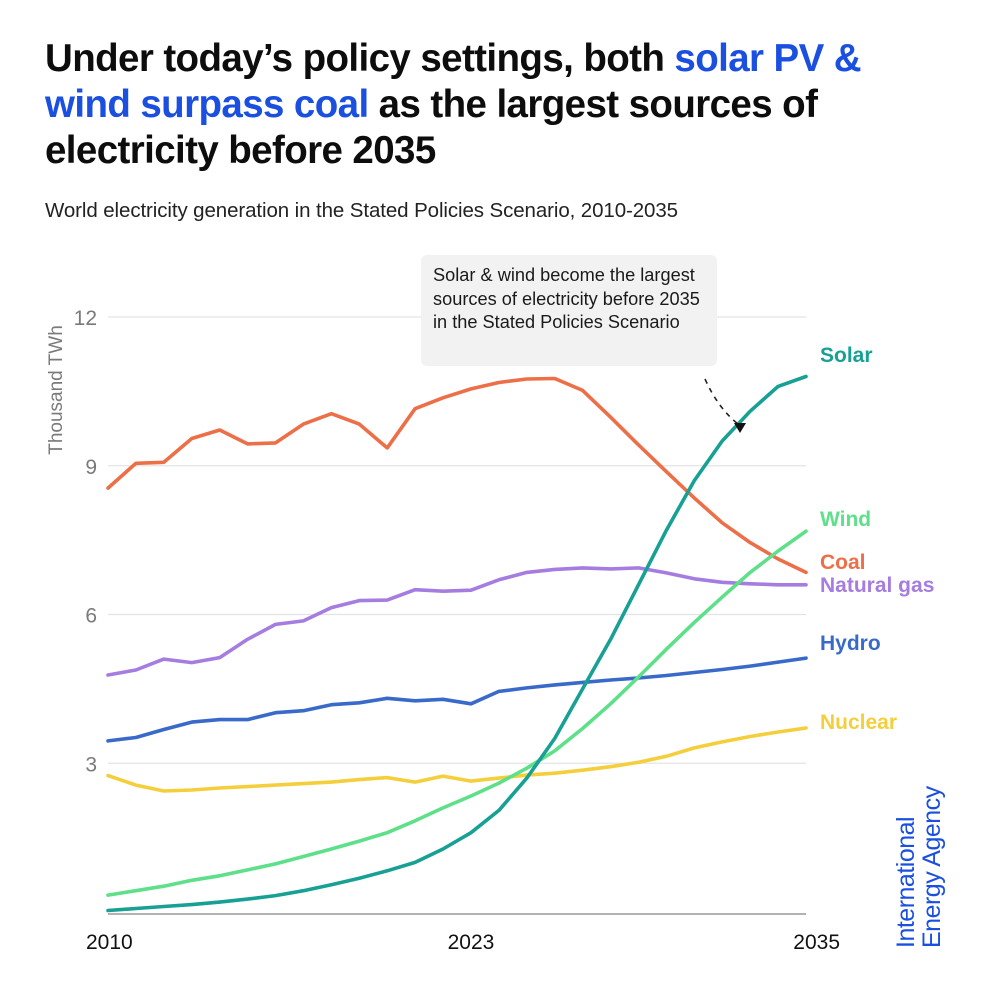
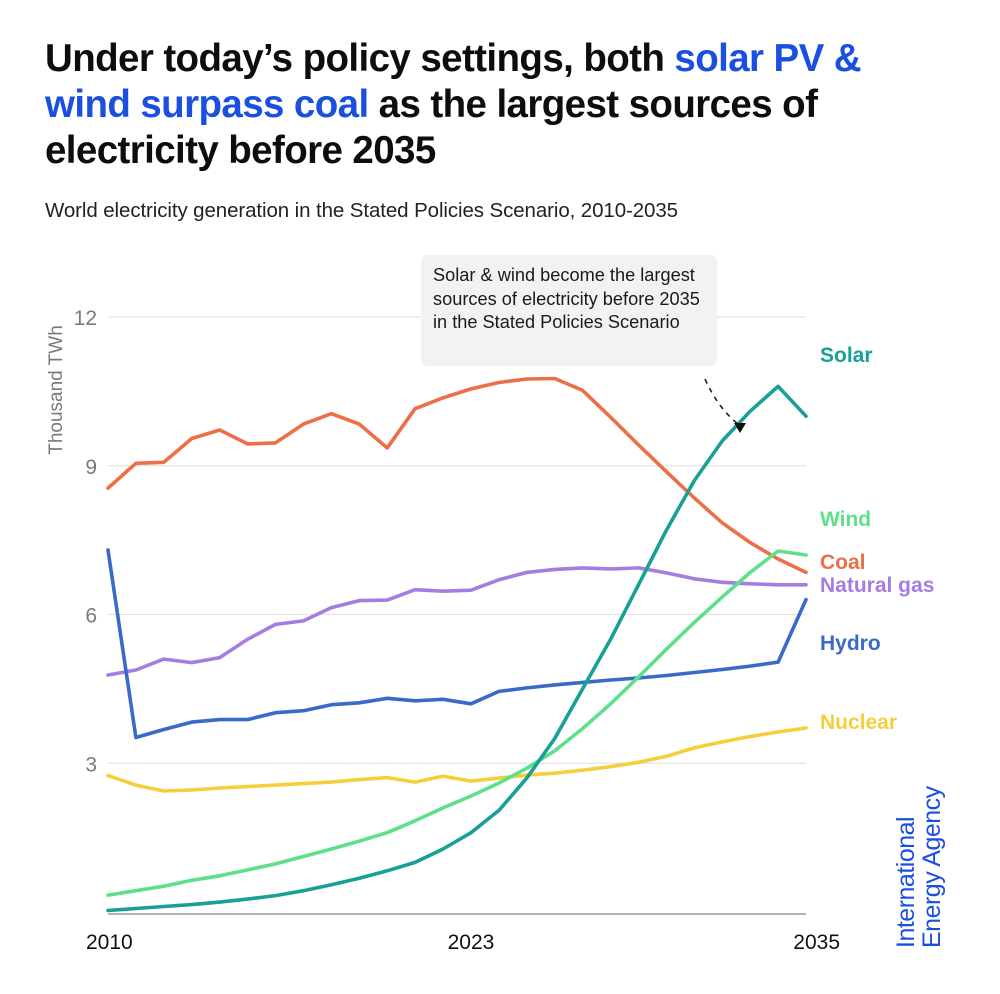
Hydro/2010: 3.5 -> 7.3
Hydro/2035: 5.1 -> 6.3
Wind/2035: 7.7 -> 7.2
Solar/2035: 10.8 -> 10.0
